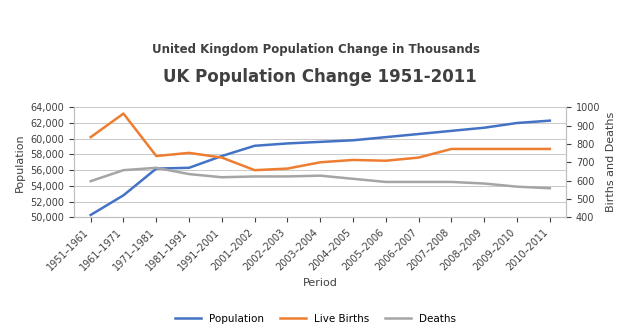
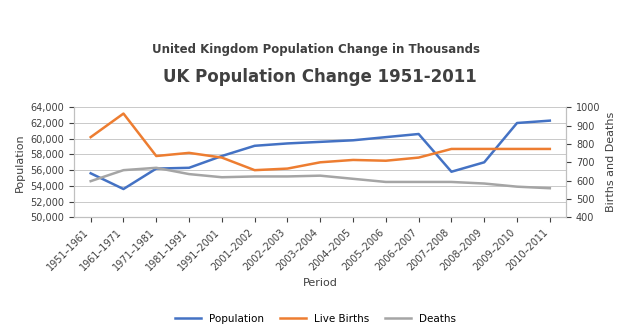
Population/1951–1961: 50,300 -> 55,600
Population/1961–1971: 52,800 -> 53,600
Population/2007–2008: 61,000 -> 55,800
Population/2008–2009: 61,400 -> 57,000
